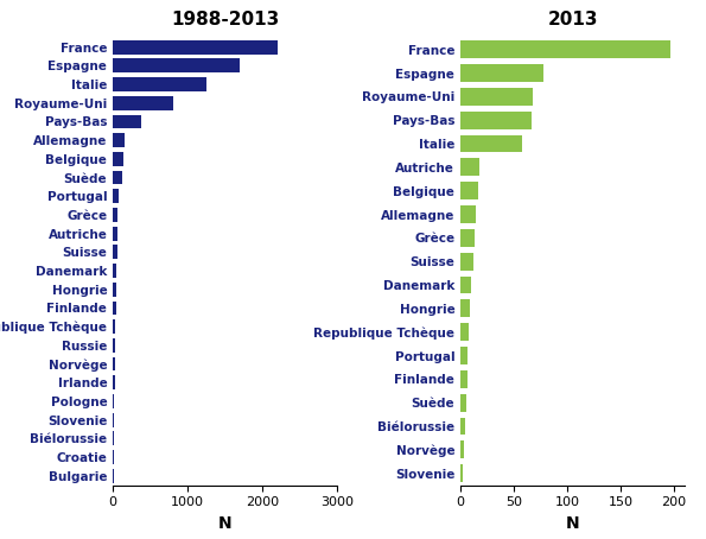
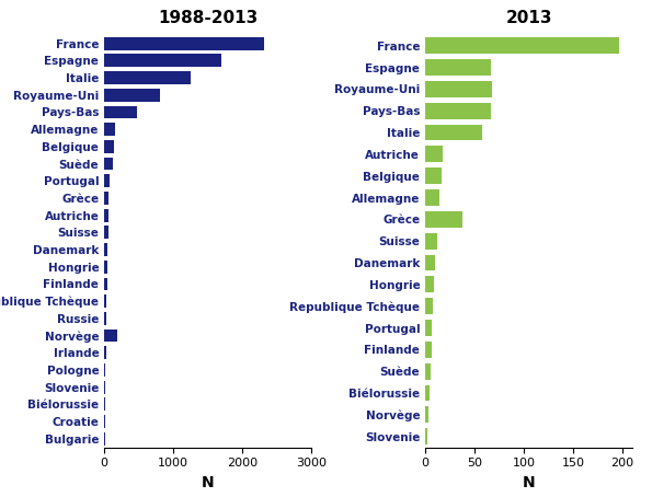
1988-2013/France: 2200 -> 2320
1988-2013/Pays-Bas: 380 -> 480
1988-2013/Norvège: 20 -> 180
2013/Espagne: 78 -> 66
2013/Grèce: 13 -> 38
